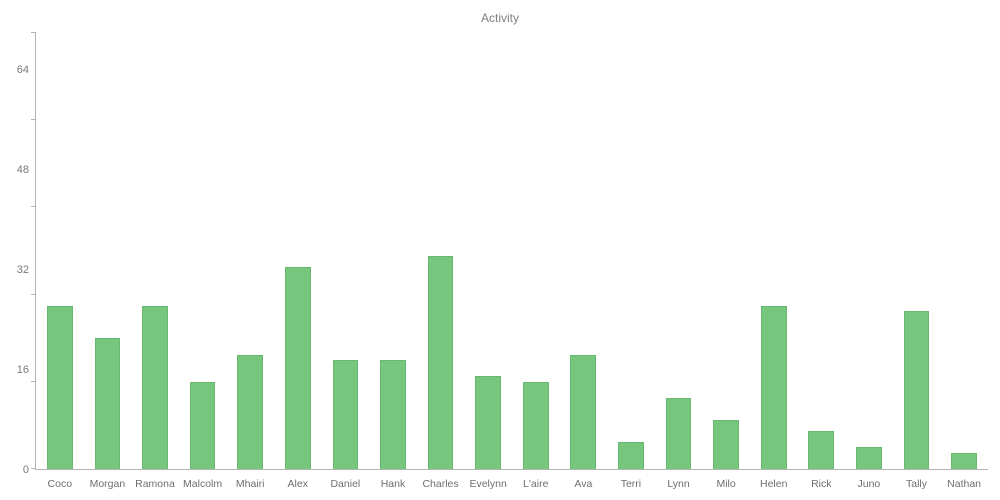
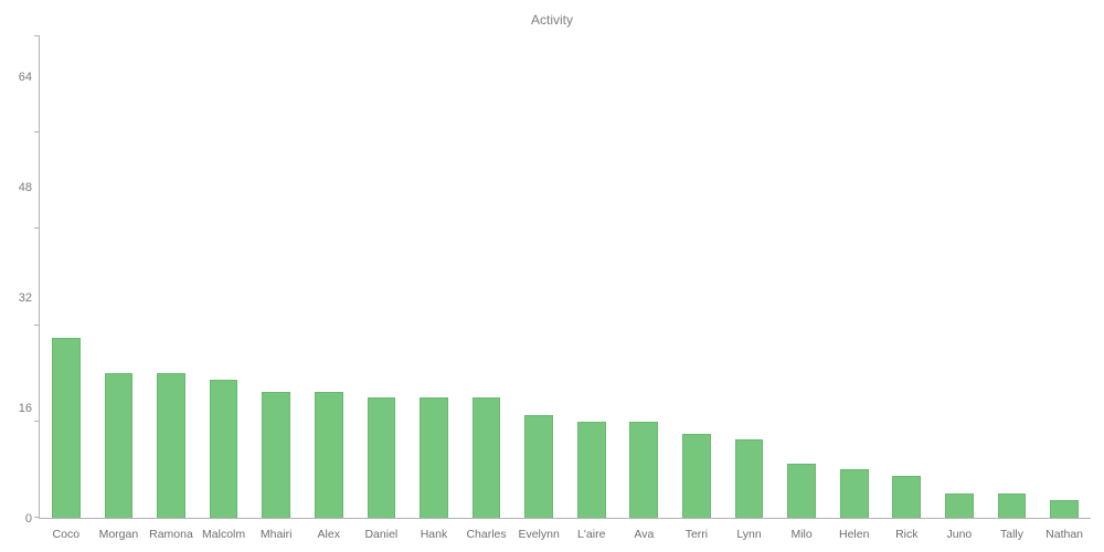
Ramona: 30 -> 24
Malcolm: 16 -> 23
Alex: 37 -> 21
Charles: 39 -> 20
Ava: 21 -> 16
Terri: 5 -> 14
Helen: 30 -> 8
Tally: 29 -> 4
